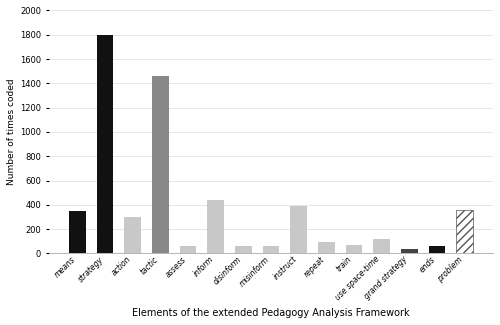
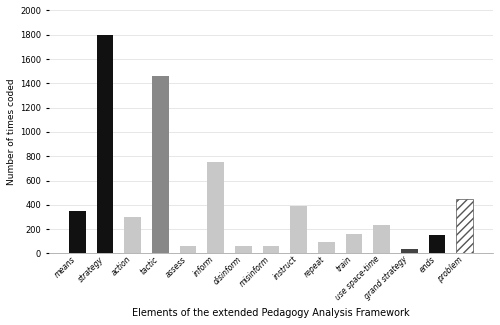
inform: 440 -> 750
train: 60 -> 160
use space-time: 120 -> 230
ends: 60 -> 150
problem: 360 -> 450
